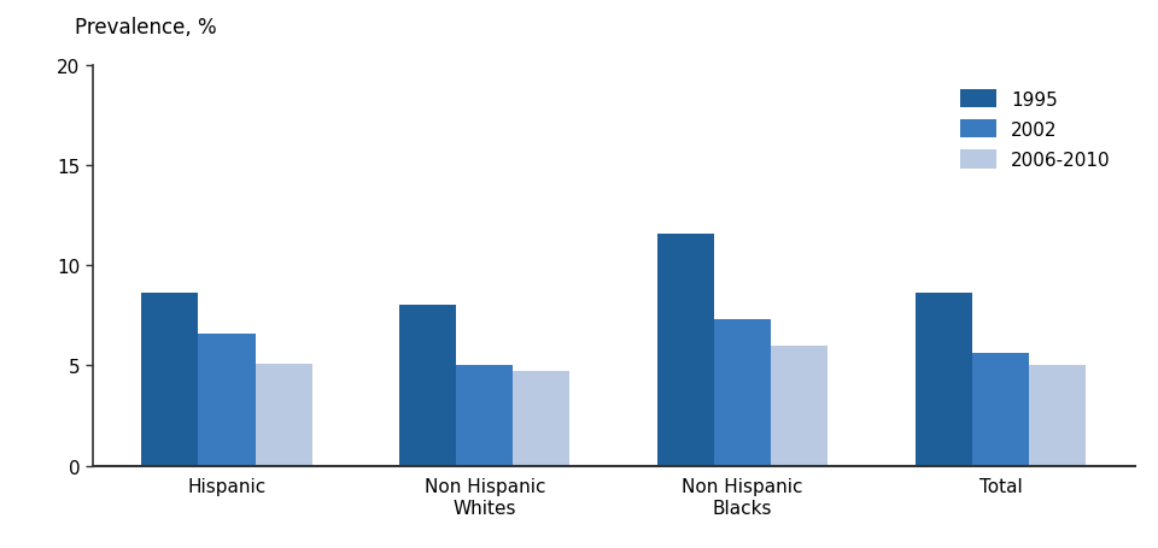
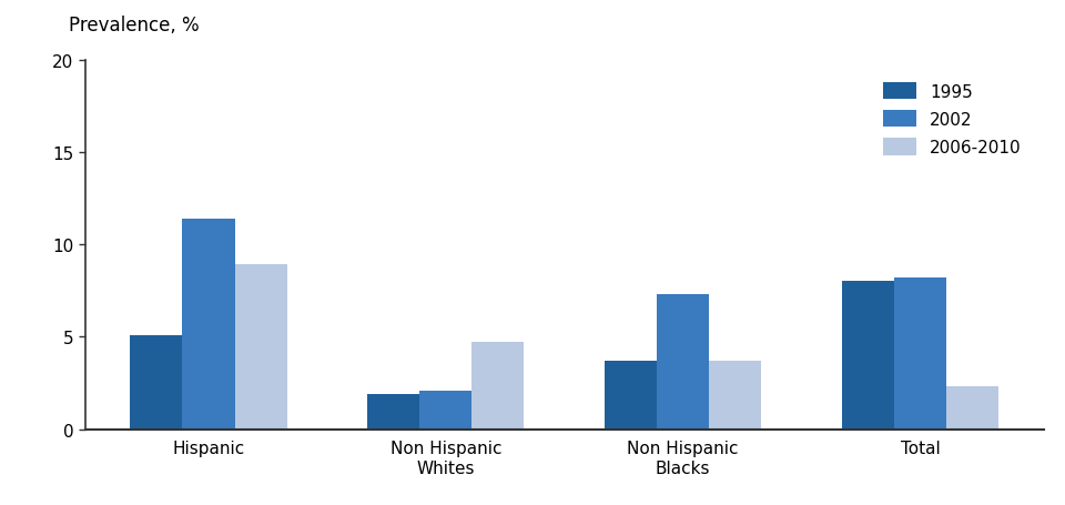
1995/Hispanic: 8.6 -> 5.1
2002/Hispanic: 6.6 -> 11.4
2006-2010/Hispanic: 5.1 -> 8.9
1995/Non Hispanic Whites: 8.0 -> 1.9
2002/Non Hispanic Whites: 5.0 -> 2.1
1995/Non Hispanic Blacks: 11.6 -> 3.7
2006-2010/Non Hispanic Blacks: 6.0 -> 3.7
1995/Total: 8.6 -> 8.0
2002/Total: 5.6 -> 8.2
2006-2010/Total: 5.0 -> 2.3
